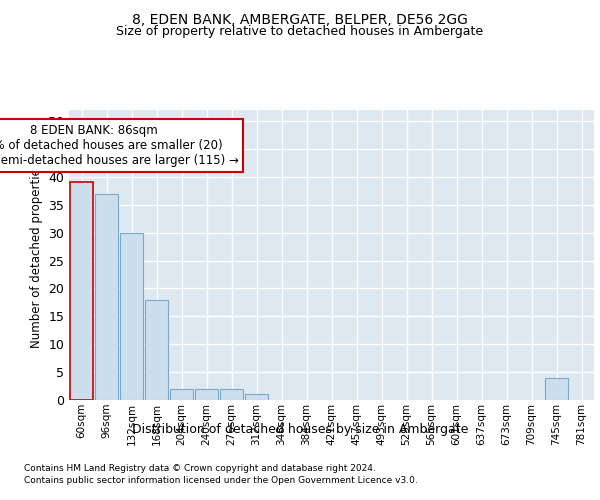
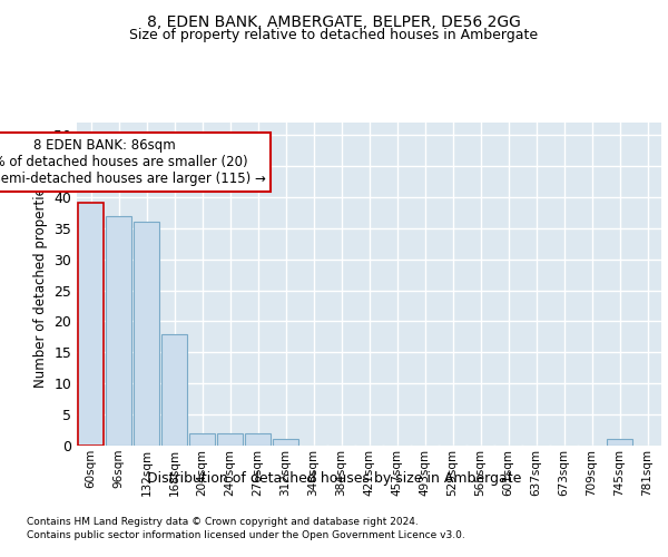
132sqm: 30 -> 36
745sqm: 4 -> 1
